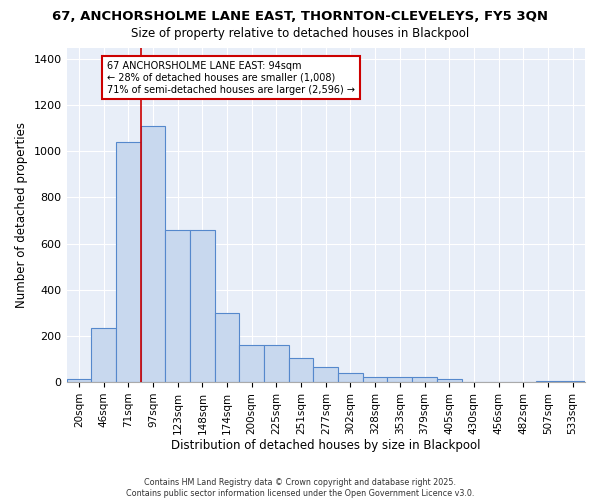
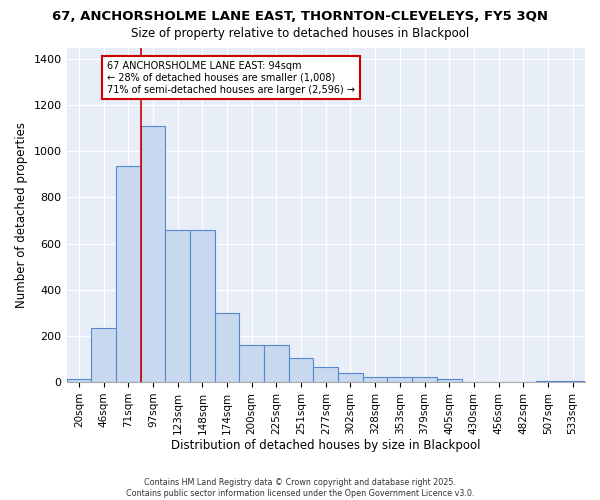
71sqm: 1040 -> 935
